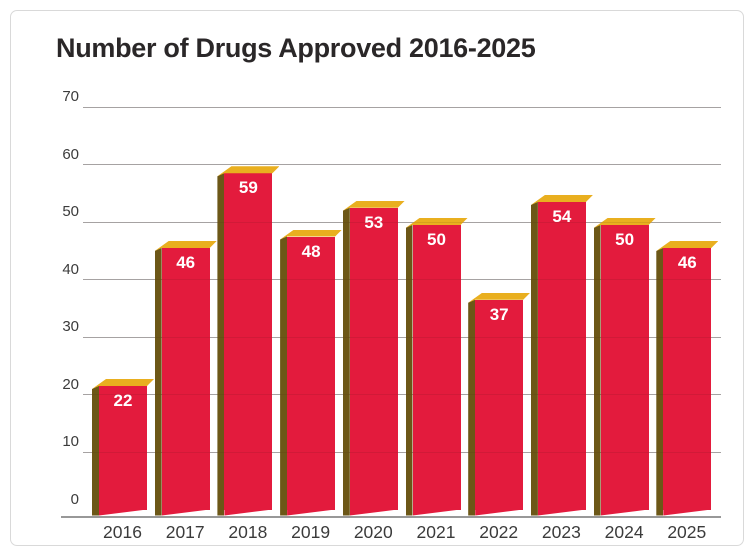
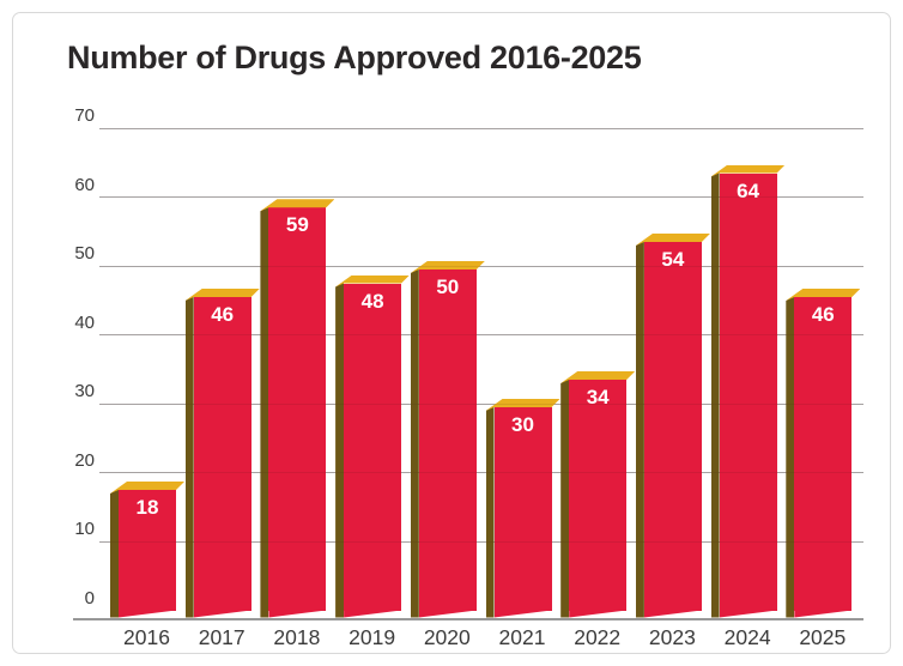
2016: 22 -> 18
2020: 53 -> 50
2021: 50 -> 30
2022: 37 -> 34
2024: 50 -> 64
